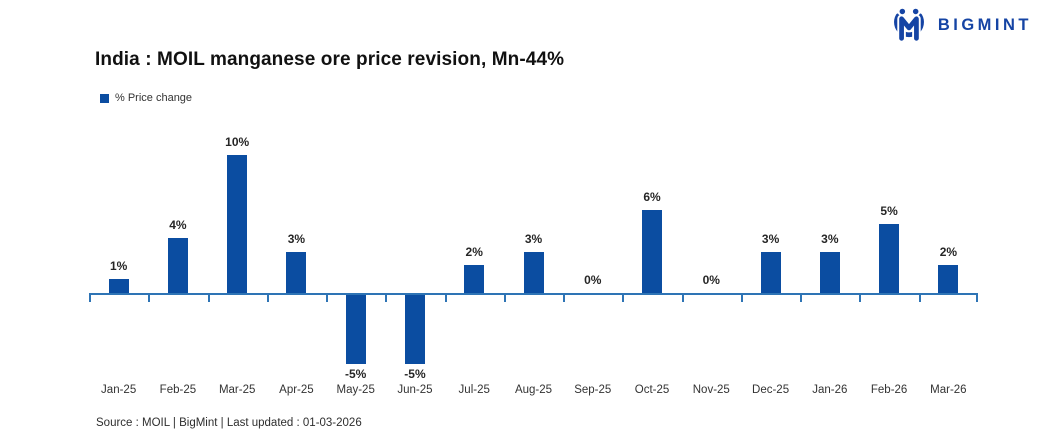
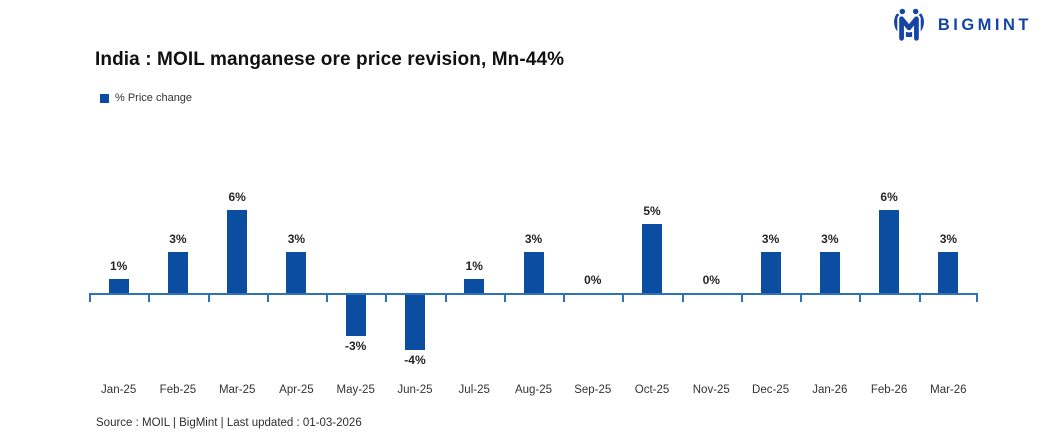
Feb-25: 4% -> 3%
Mar-25: 10% -> 6%
May-25: -5% -> -3%
Jun-25: -5% -> -4%
Jul-25: 2% -> 1%
Oct-25: 6% -> 5%
Feb-26: 5% -> 6%
Mar-26: 2% -> 3%
